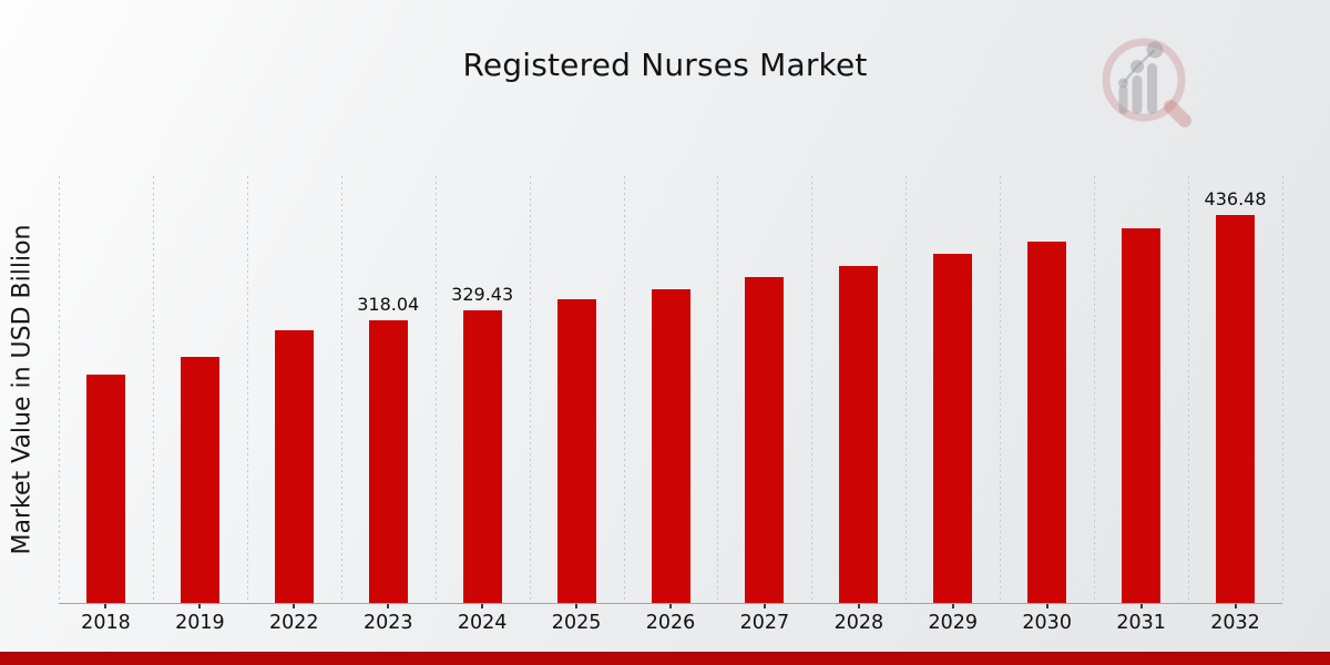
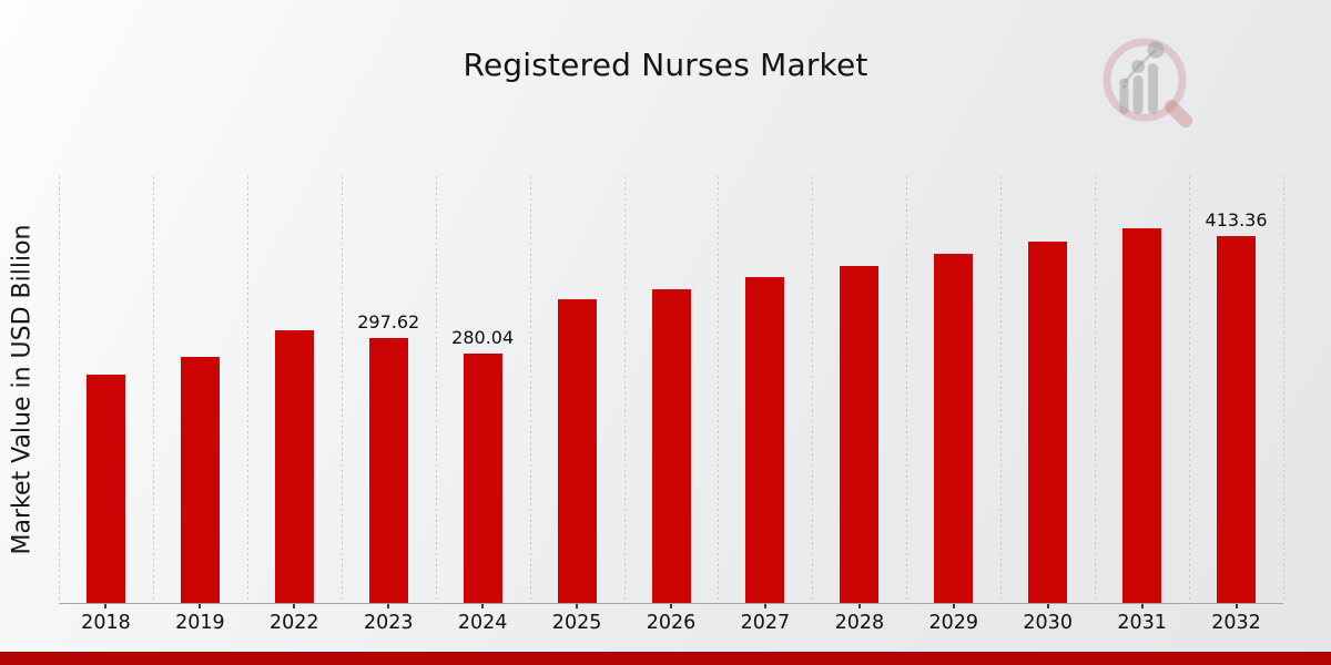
2023: 318.04 -> 297.62
2024: 329.43 -> 280.04
2032: 436.48 -> 413.36
